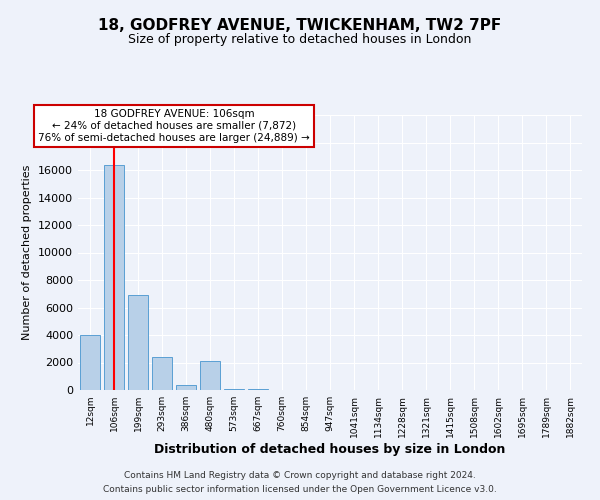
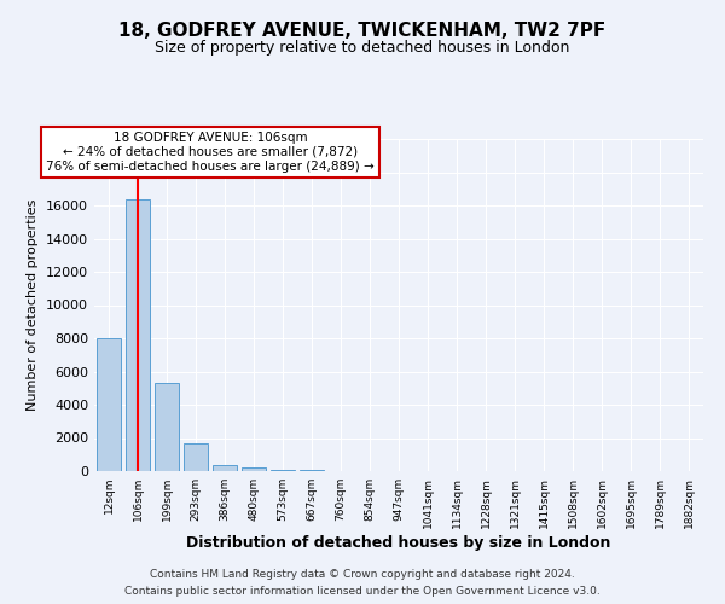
12sqm: 4000 -> 8000
199sqm: 6900 -> 5300
293sqm: 2400 -> 1700
480sqm: 2100 -> 200
